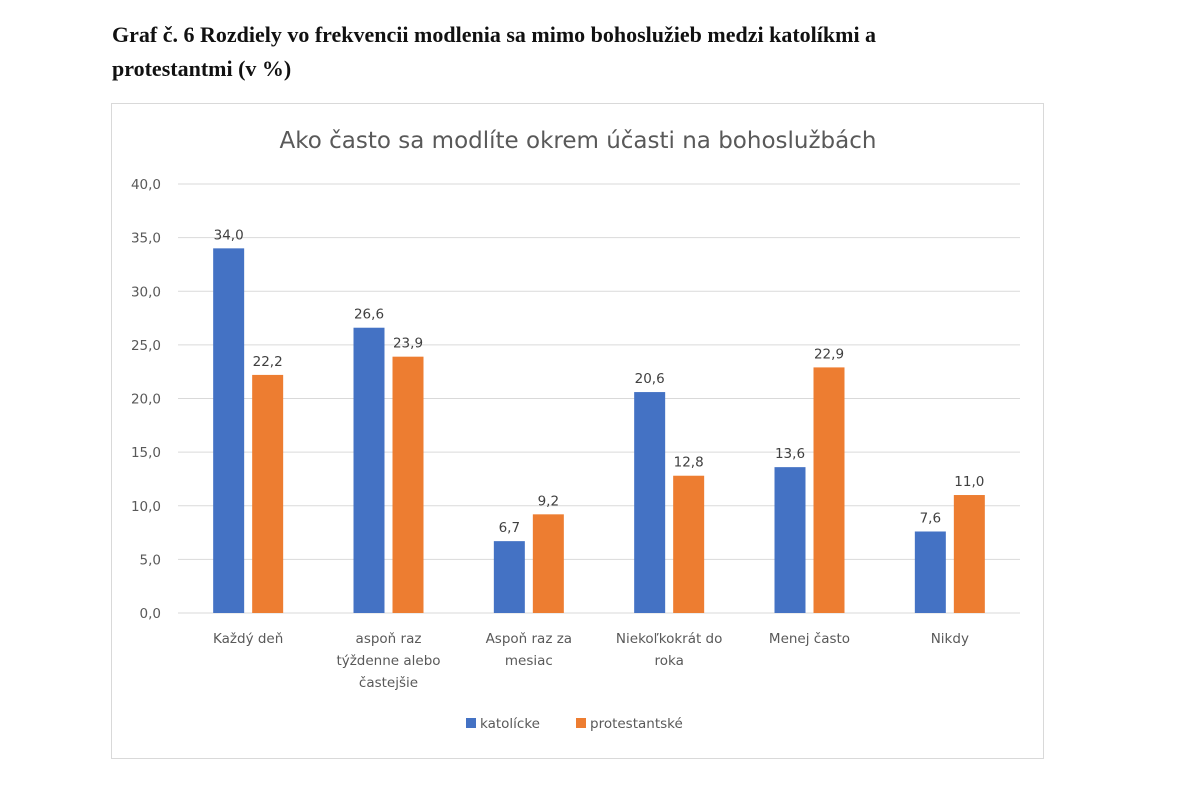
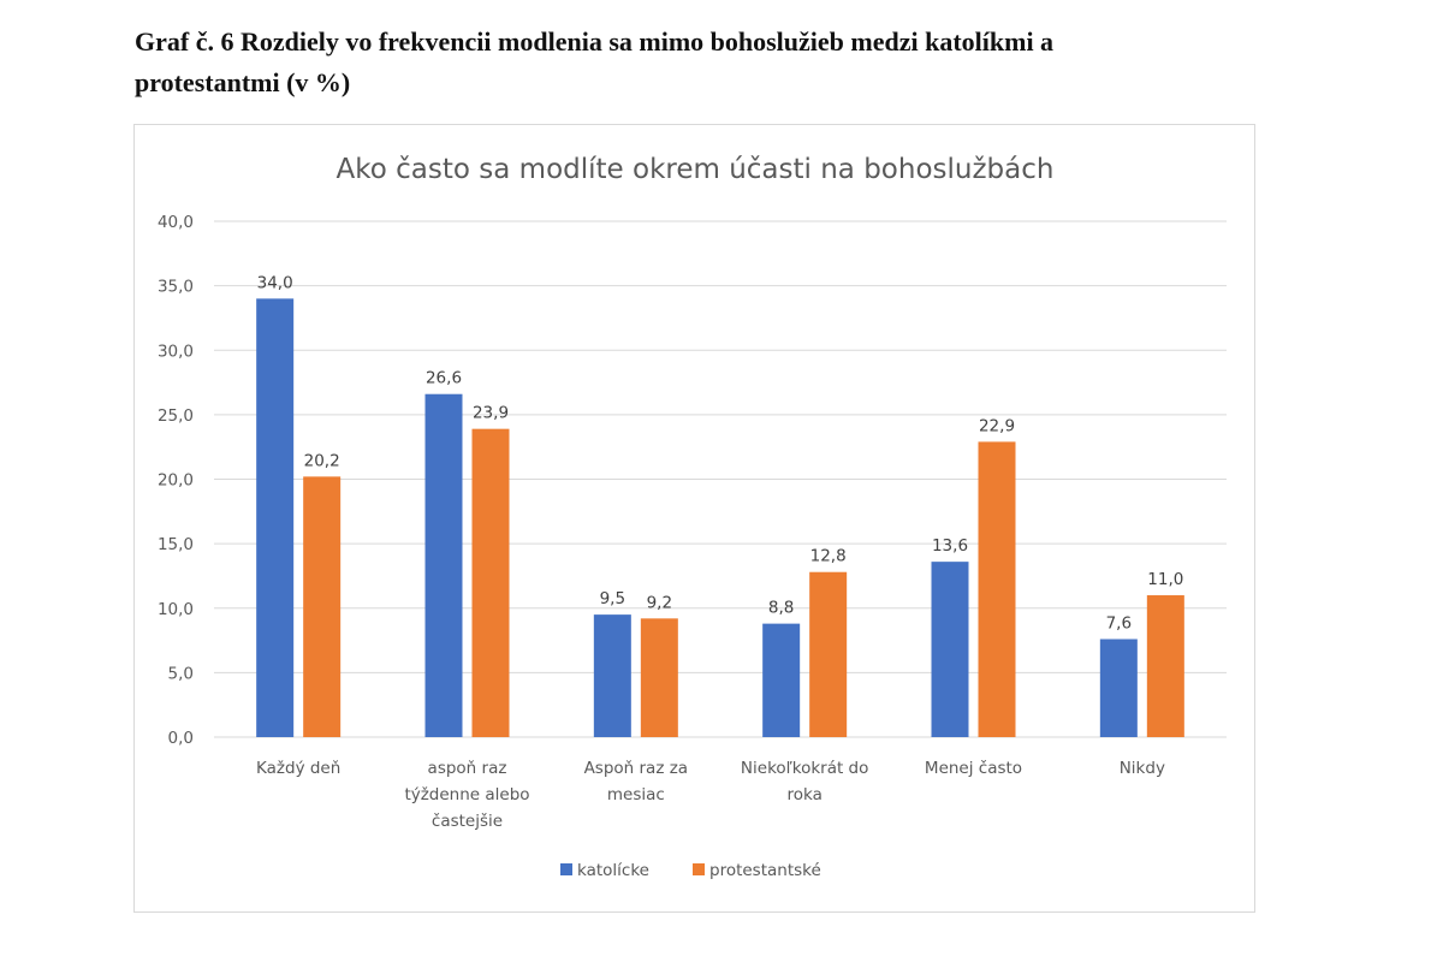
protestantské/Každý deň: 22,2 -> 20,2
katolícke/Aspoň raz za mesiac: 6,7 -> 9,5
katolícke/Niekoľkokrát do roka: 20,6 -> 8,8
